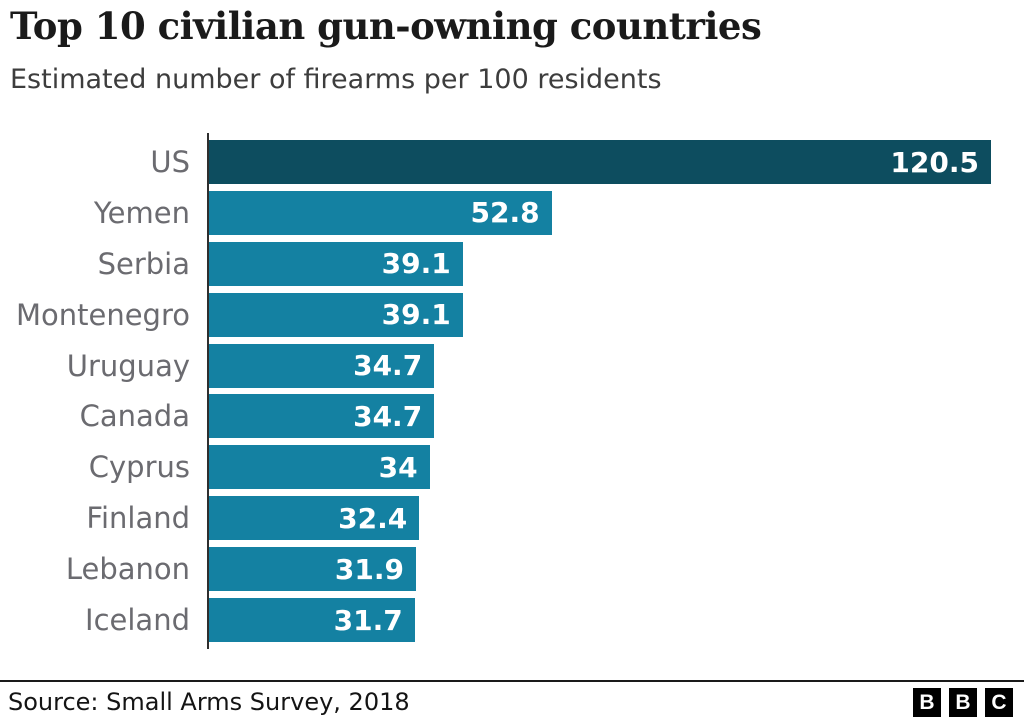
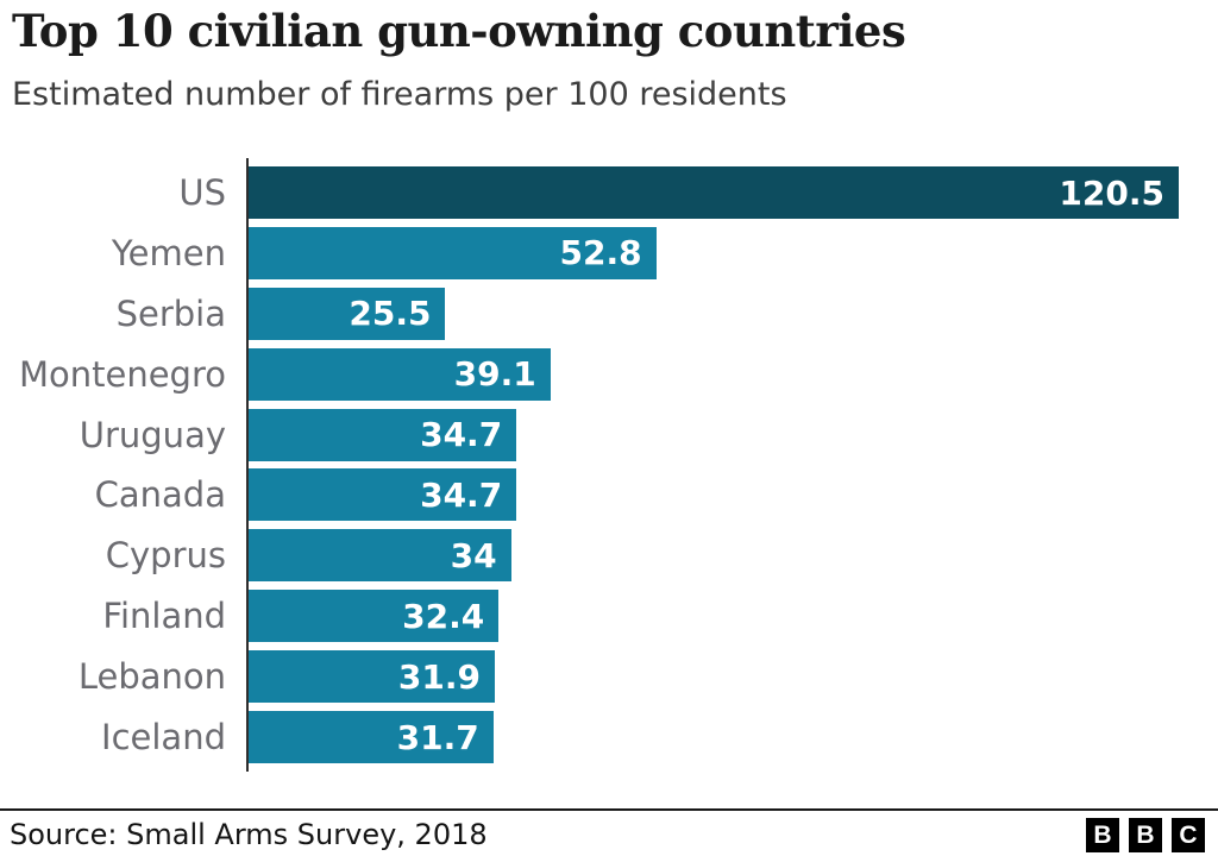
Serbia: 39.1 -> 25.5
